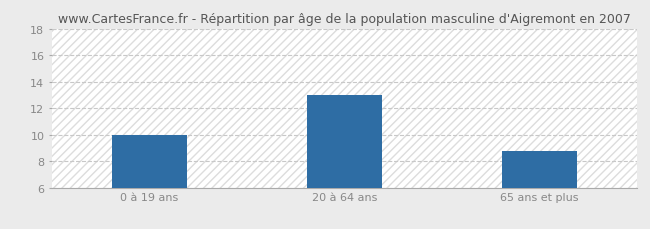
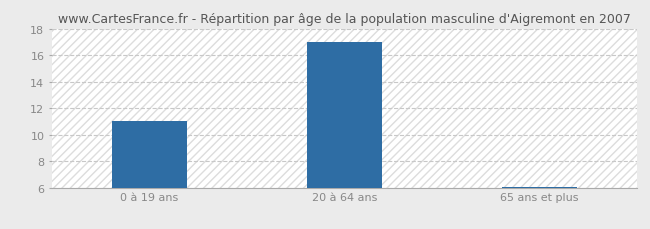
0 à 19 ans: 10.0 -> 11.0
20 à 64 ans: 13.0 -> 17.0
65 ans et plus: 8.8 -> 6.0
